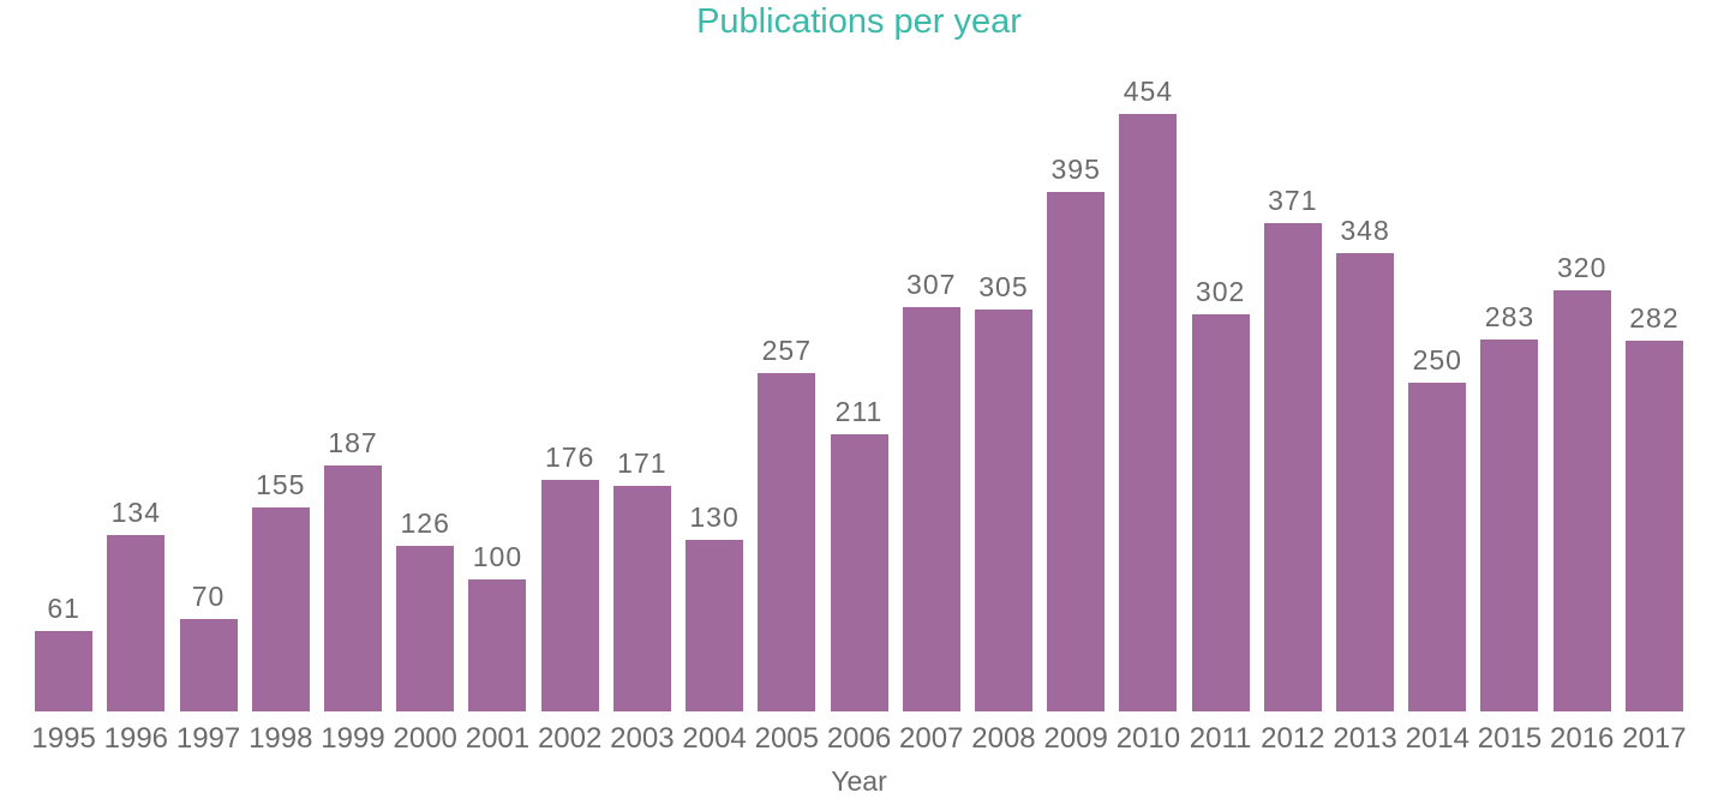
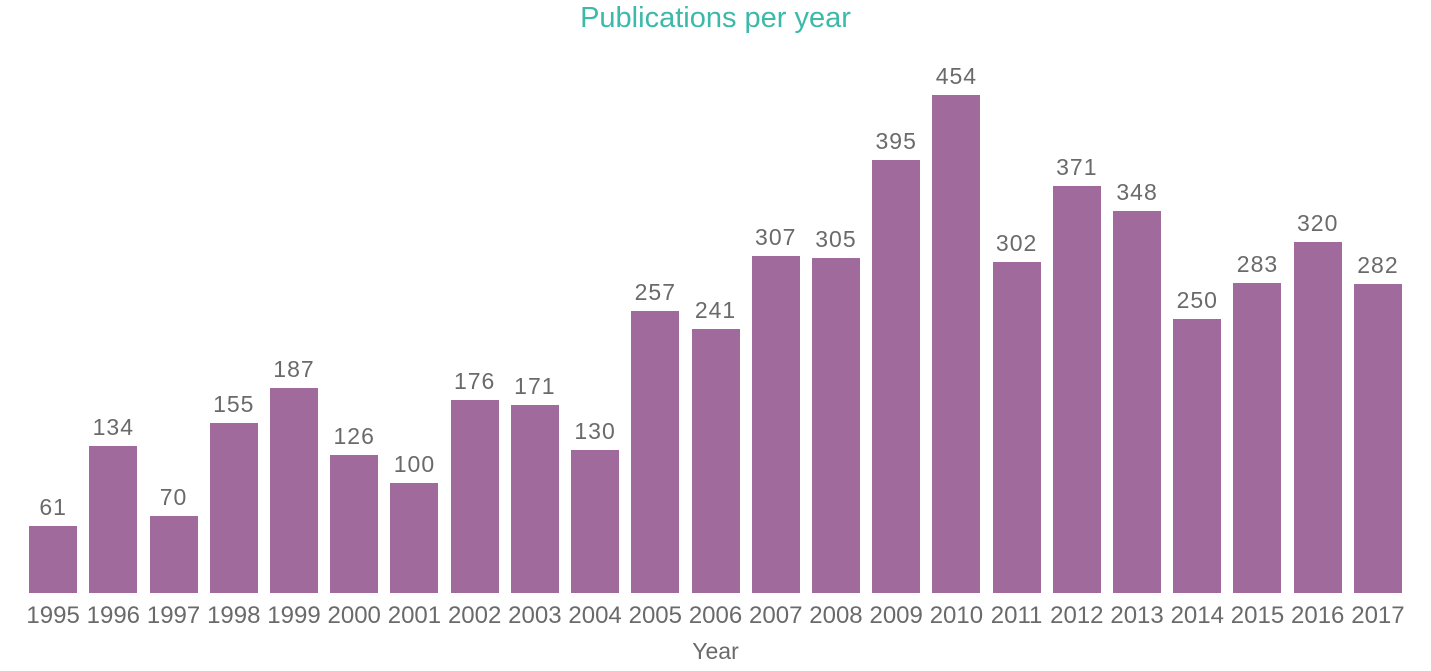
2006: 211 -> 241
